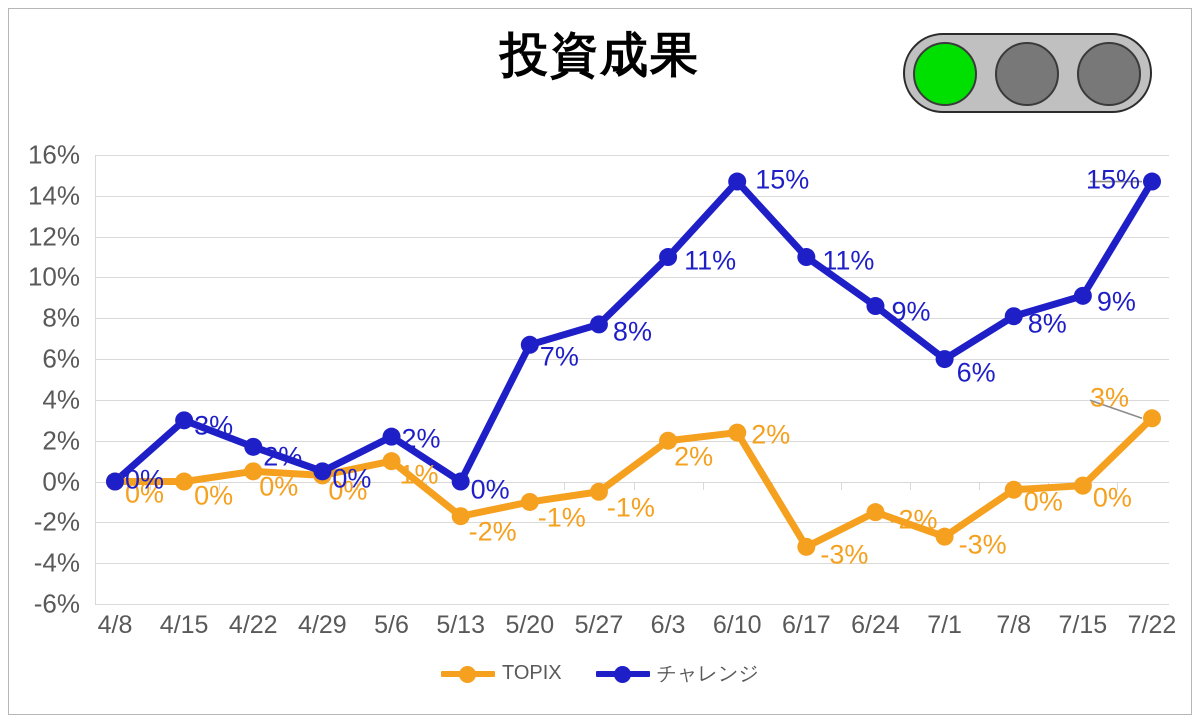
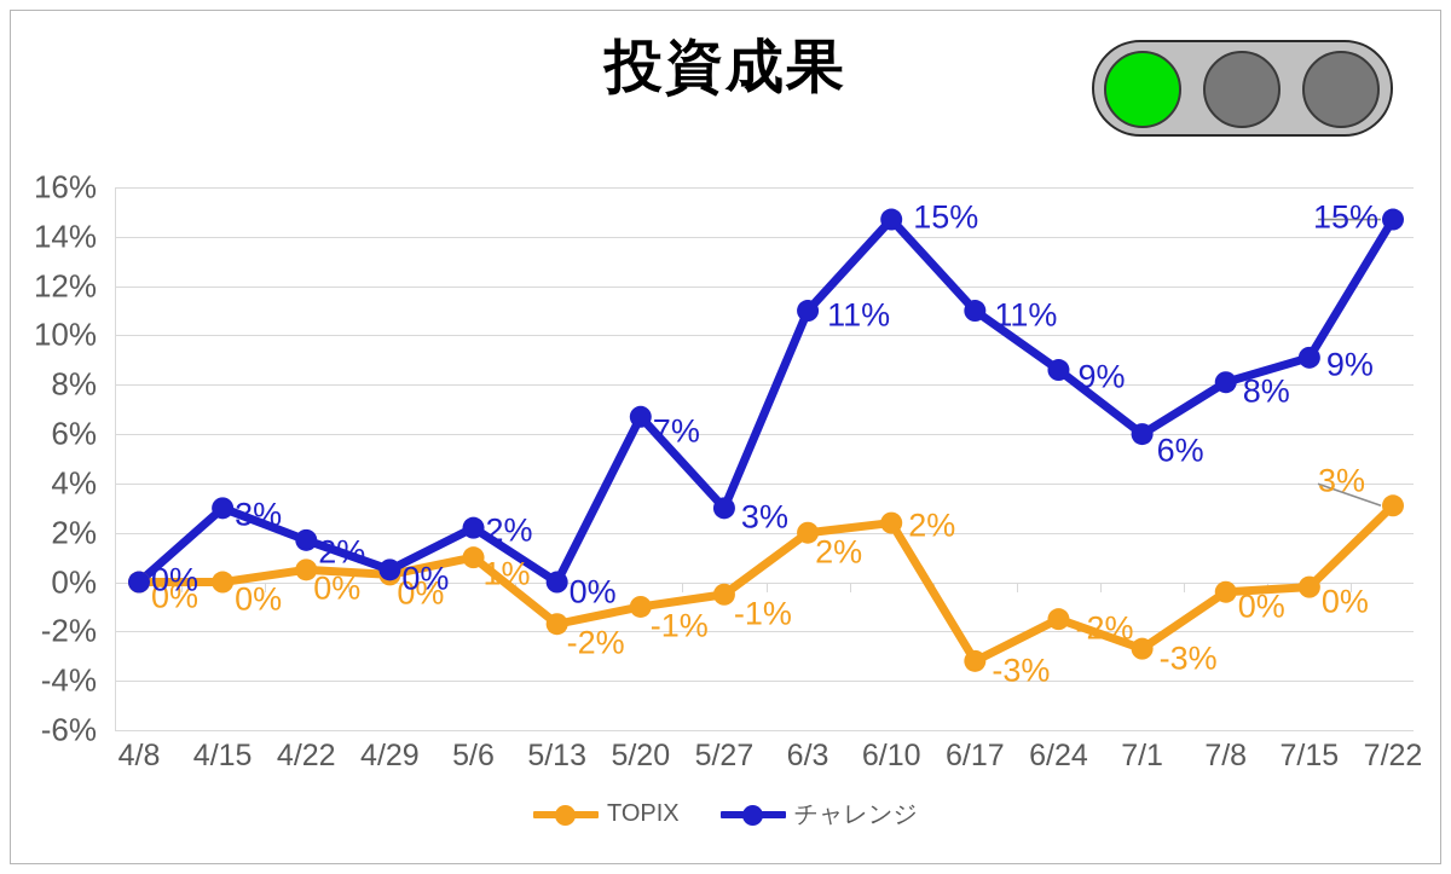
チャレンジ/5/27: 8% -> 3%
